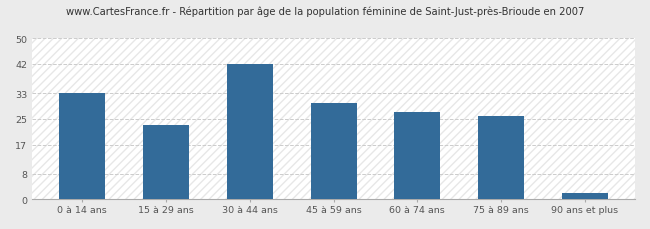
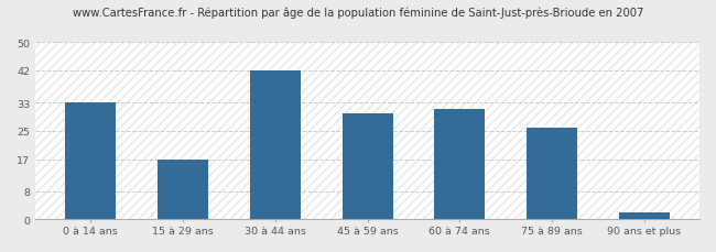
15 à 29 ans: 23 -> 17
60 à 74 ans: 27 -> 31
